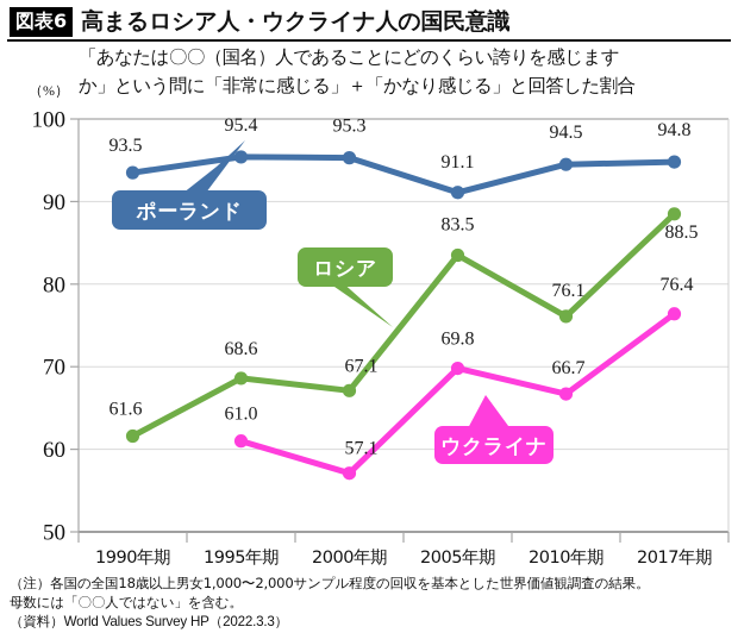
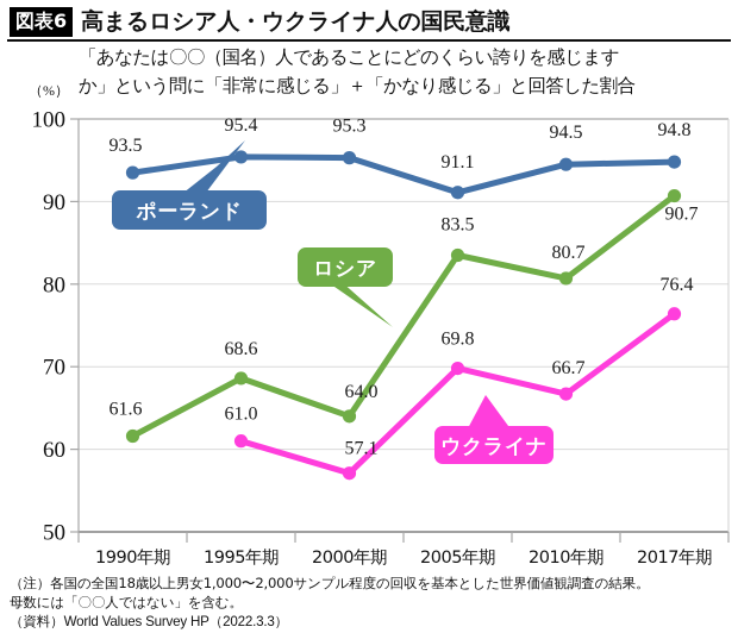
ロシア/2000年期: 67.1 -> 64.0
ロシア/2010年期: 76.1 -> 80.7
ロシア/2017年期: 88.5 -> 90.7
